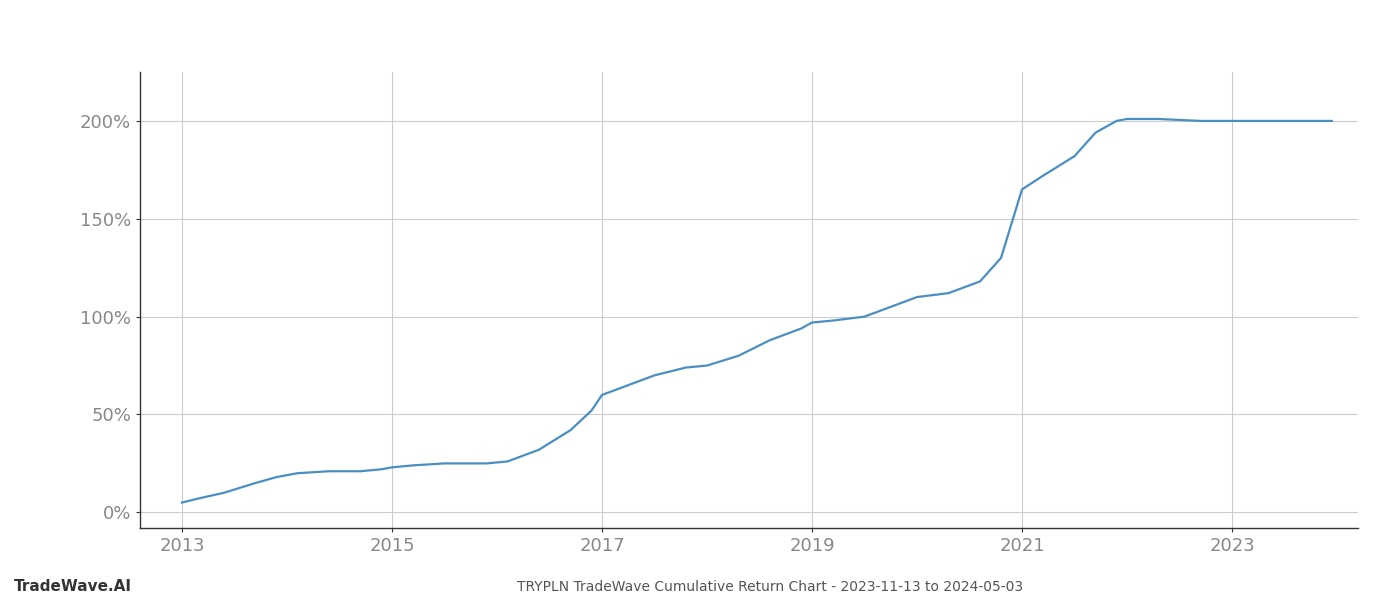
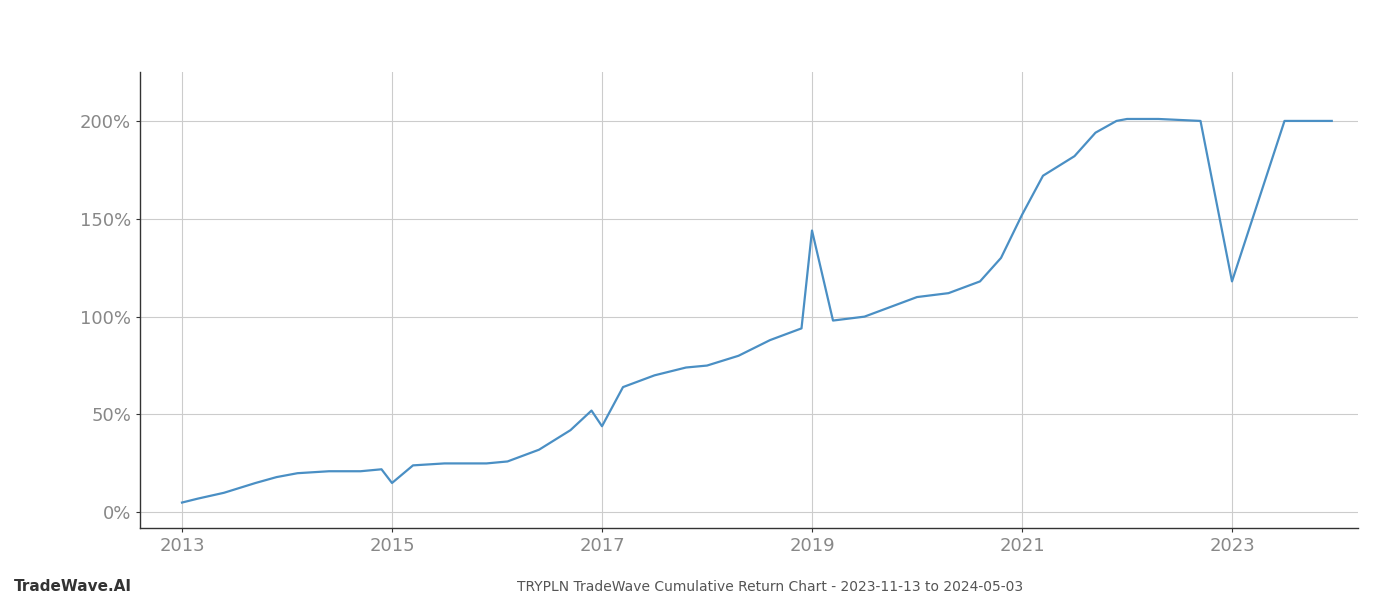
2015: 23% -> 15%
2017: 60% -> 44%
2019: 97% -> 144%
2021: 165% -> 152%
2023: 200% -> 118%
